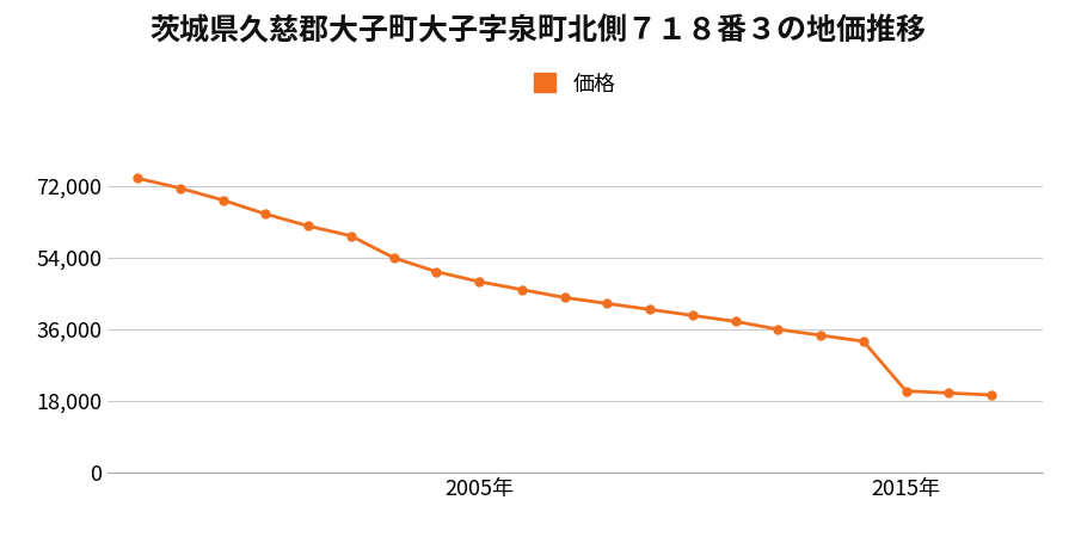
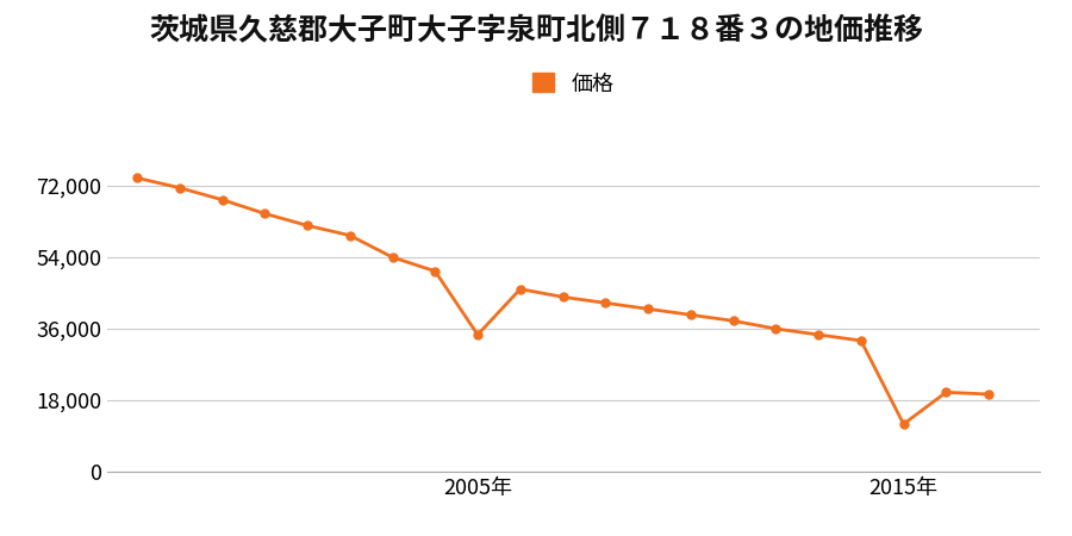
2005年: 48,000 -> 34,500
2015年: 20,500 -> 12,000
